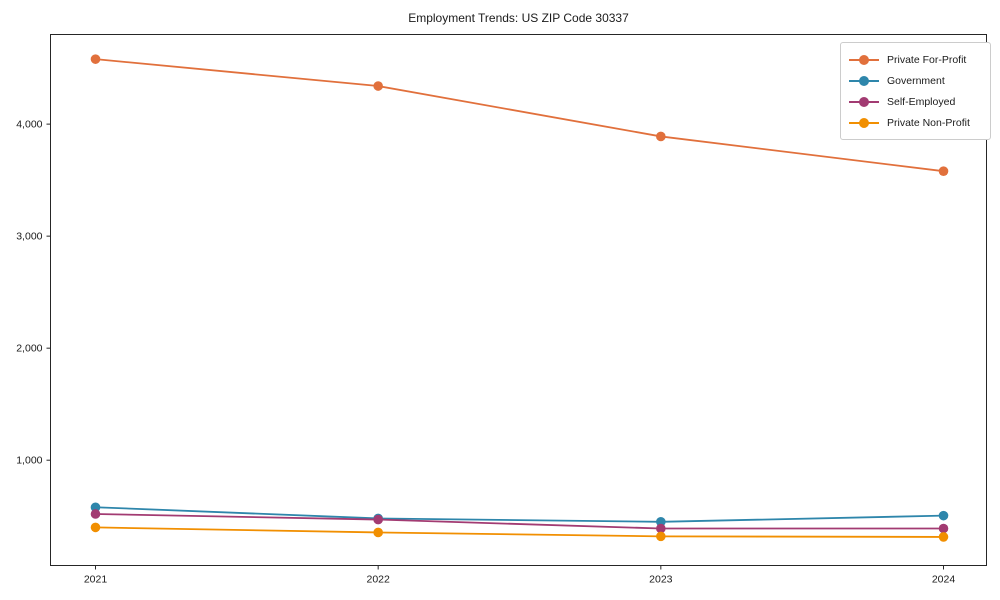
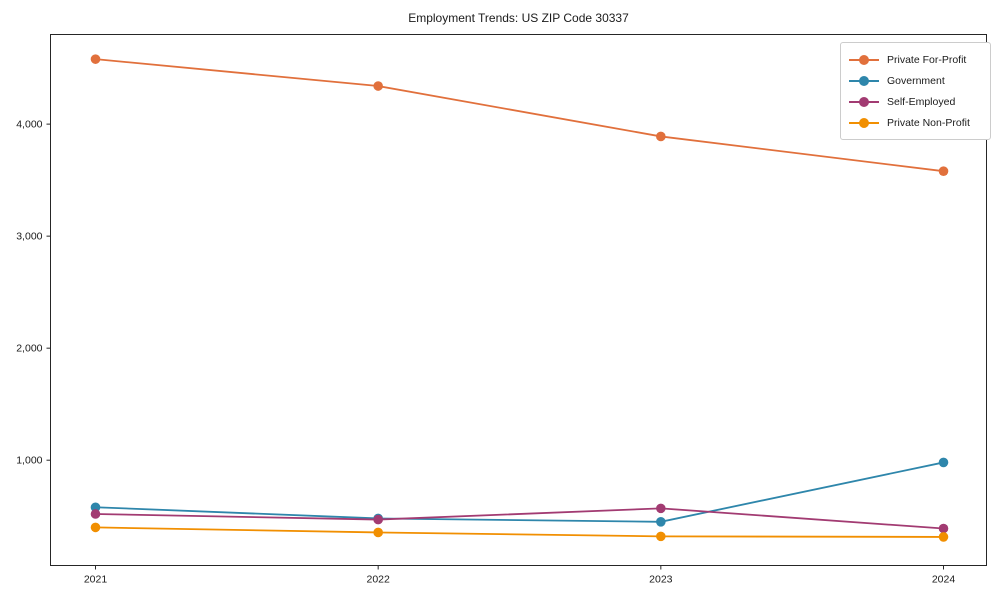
Self-Employed/2023: 390 -> 570
Government/2024: 500 -> 980
